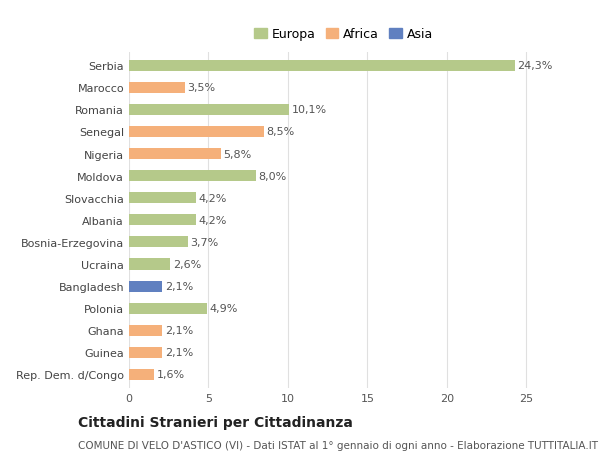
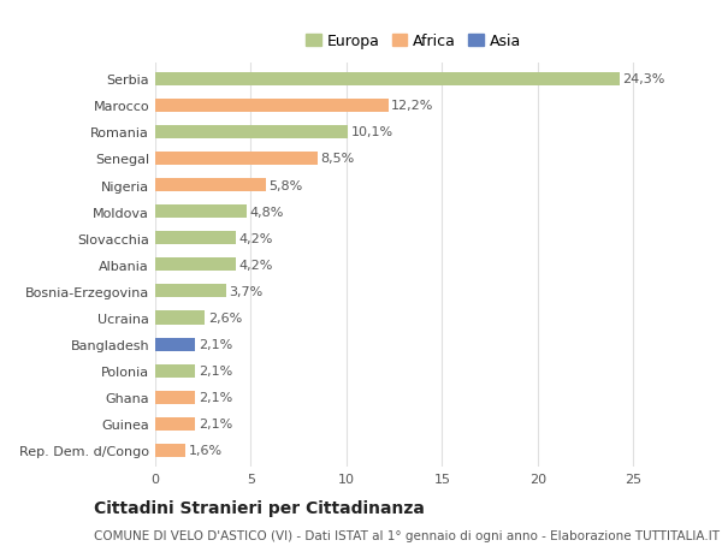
Marocco: 3,5% -> 12,2%
Moldova: 8,0% -> 4,8%
Polonia: 4,9% -> 2,1%
